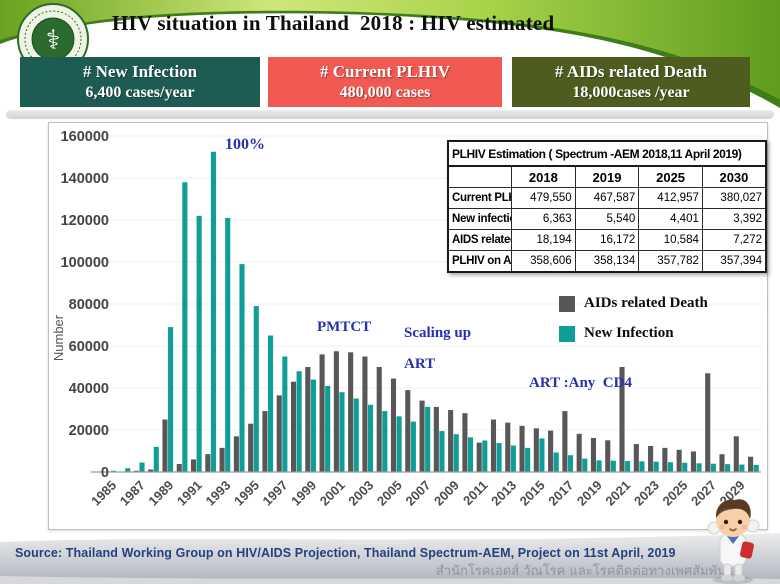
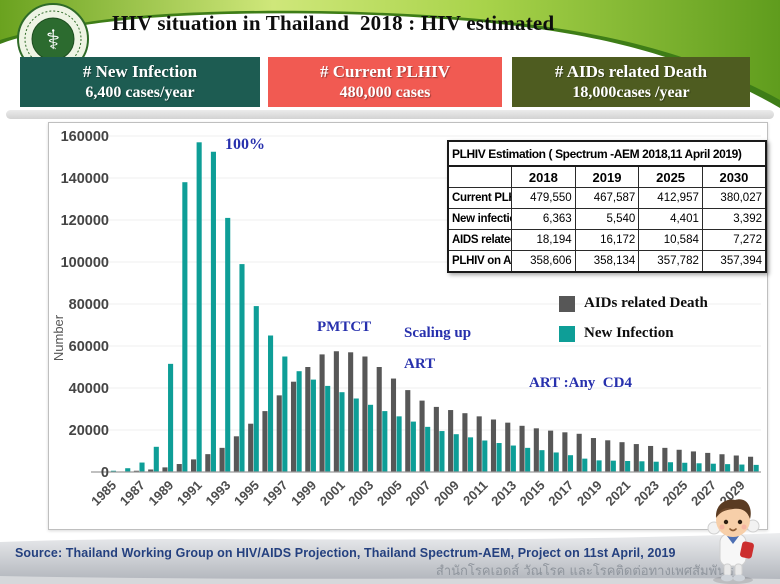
AIDs related Death/1989: 25000 -> 2000
New Infection/1989: 69000 -> 52000
New Infection/1991: 122000 -> 157000
New Infection/2007: 31000 -> 22000
AIDs related Death/2011: 14000 -> 26000
New Infection/2015: 16000 -> 10000
AIDs related Death/2017: 29000 -> 19000
AIDs related Death/2021: 50000 -> 14000
AIDs related Death/2027: 47000 -> 9000
AIDs related Death/2029: 17000 -> 8000
